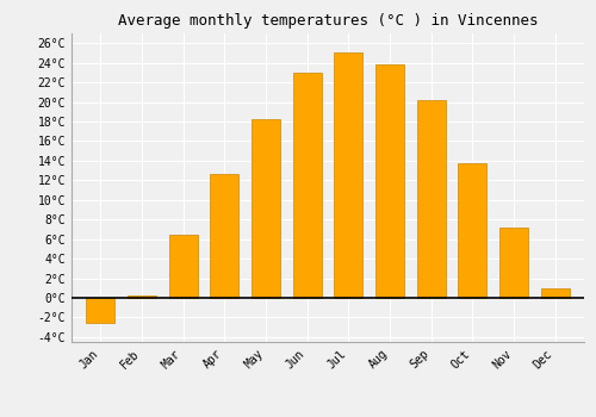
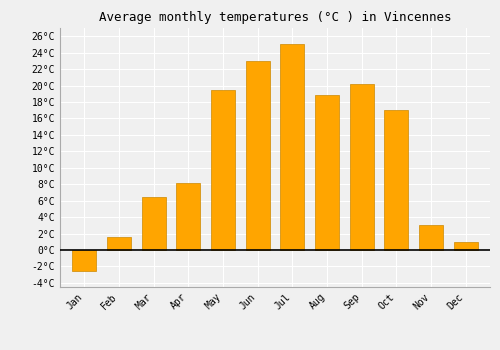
Feb: 0.3°C -> 1.6°C
Apr: 12.7°C -> 8.2°C
May: 18.2°C -> 19.4°C
Aug: 23.8°C -> 18.8°C
Oct: 13.7°C -> 17.0°C
Nov: 7.2°C -> 3.0°C
